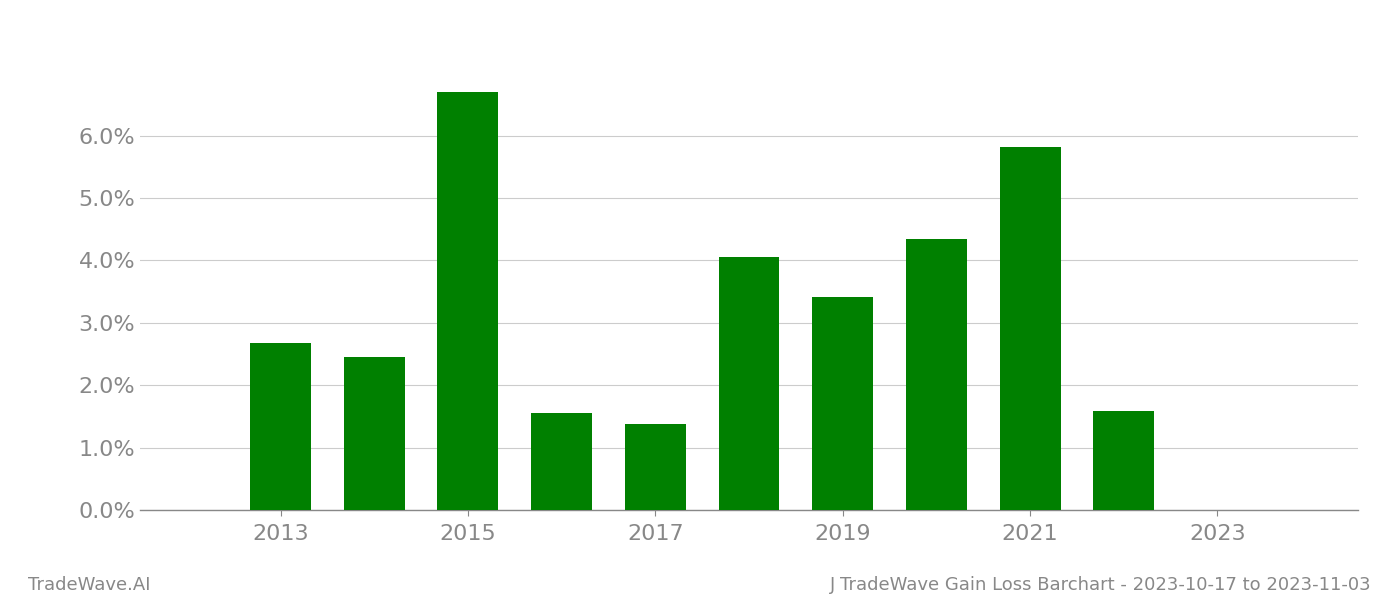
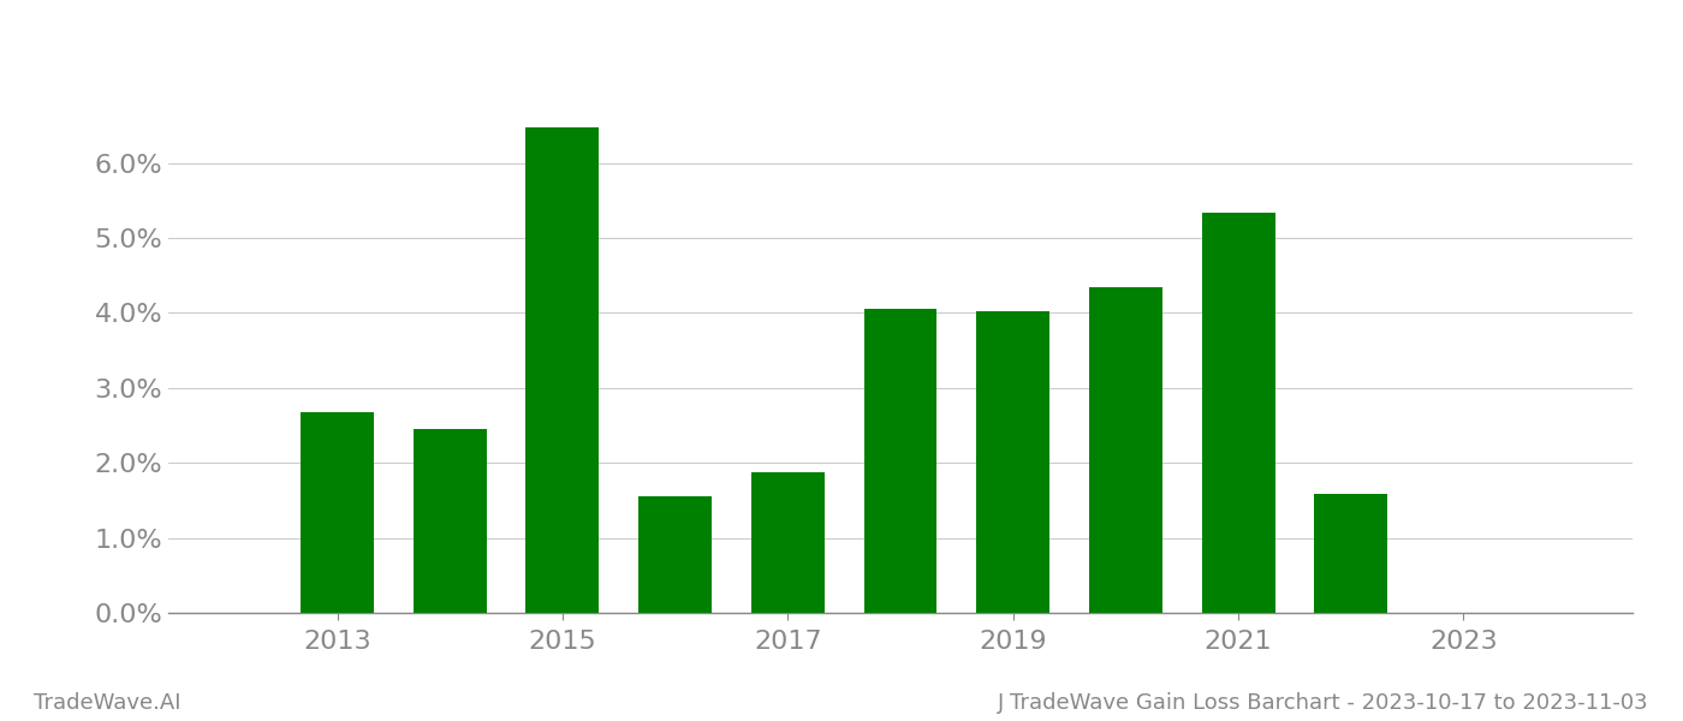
2015: 6.70% -> 6.47%
2017: 1.38% -> 1.87%
2019: 3.42% -> 4.02%
2021: 5.82% -> 5.33%
